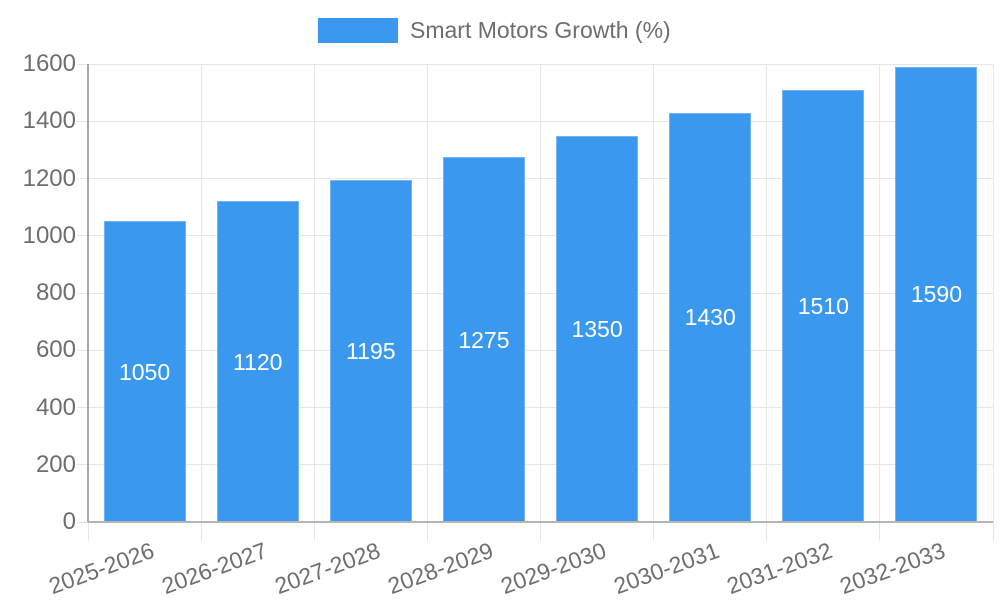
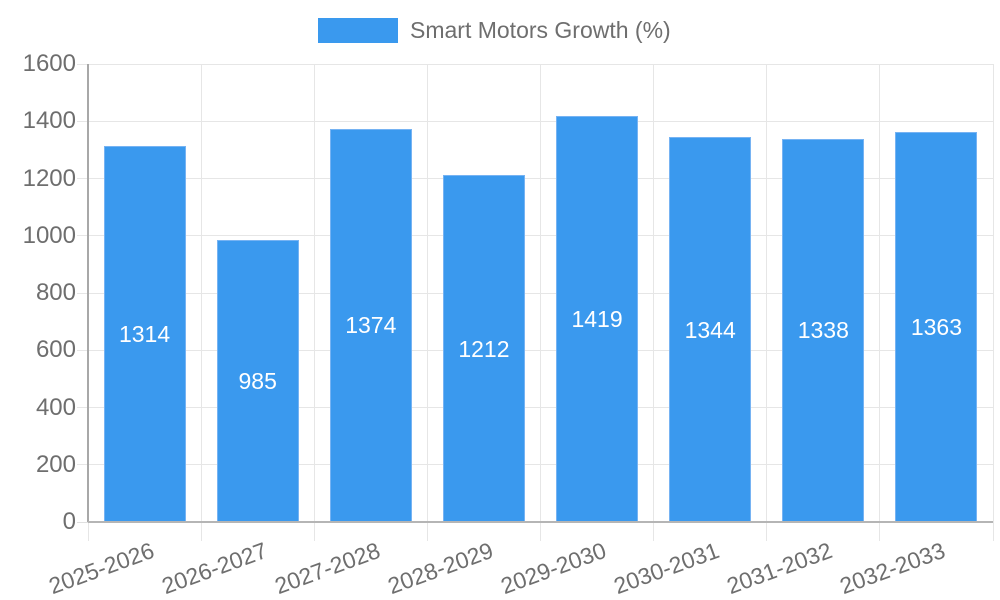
2025-2026: 1050 -> 1314
2026-2027: 1120 -> 985
2027-2028: 1195 -> 1374
2028-2029: 1275 -> 1212
2029-2030: 1350 -> 1419
2030-2031: 1430 -> 1344
2031-2032: 1510 -> 1338
2032-2033: 1590 -> 1363
